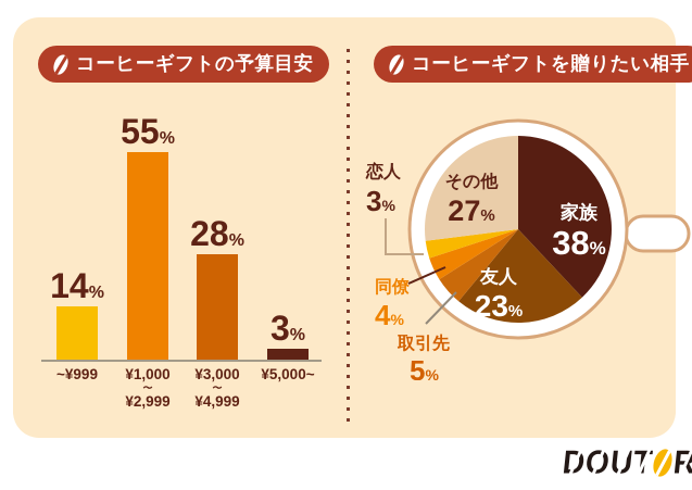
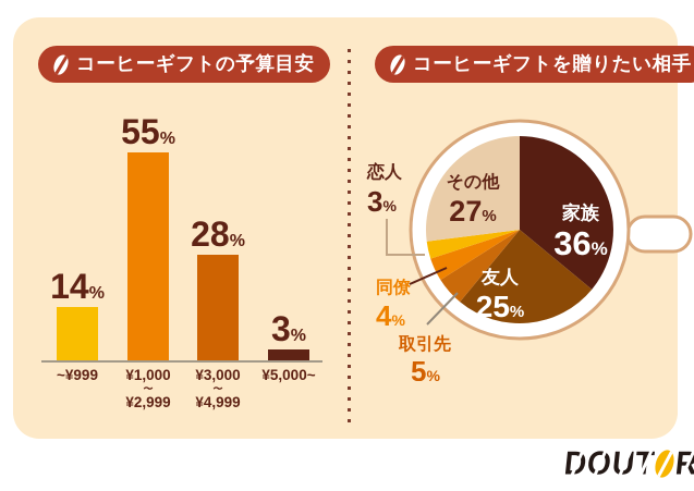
コーヒーギフトを贈りたい相手/家族: 38 -> 36
コーヒーギフトを贈りたい相手/友人: 23 -> 25
